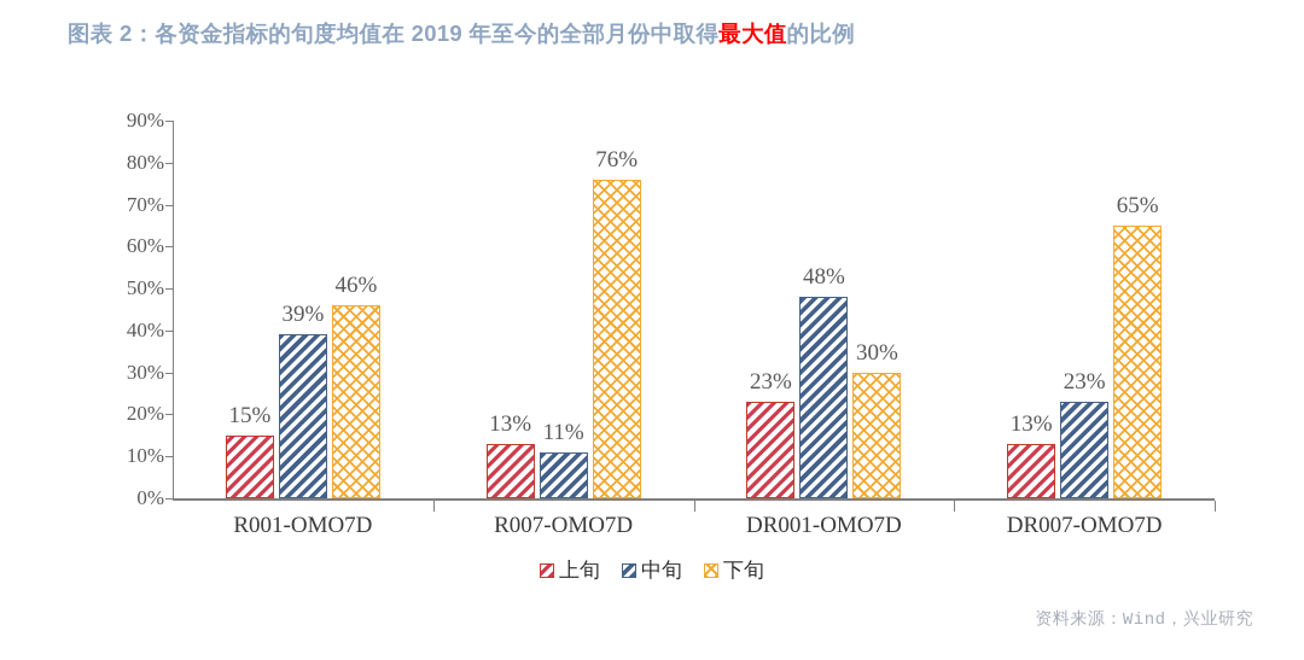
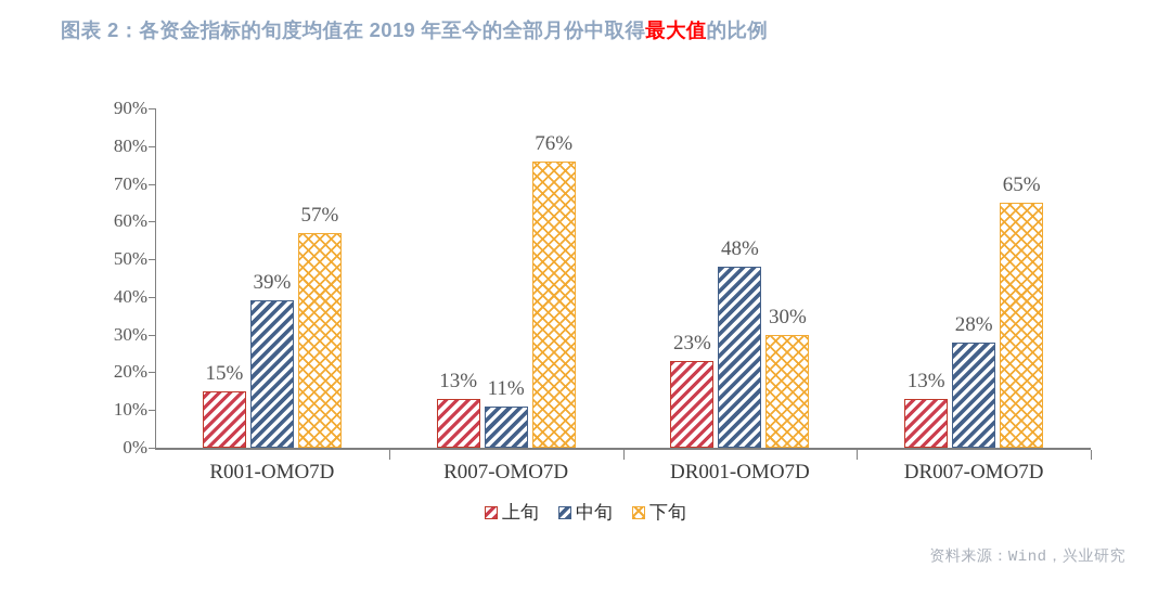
下旬/R001-OMO7D: 46% -> 57%
中旬/DR007-OMO7D: 23% -> 28%
